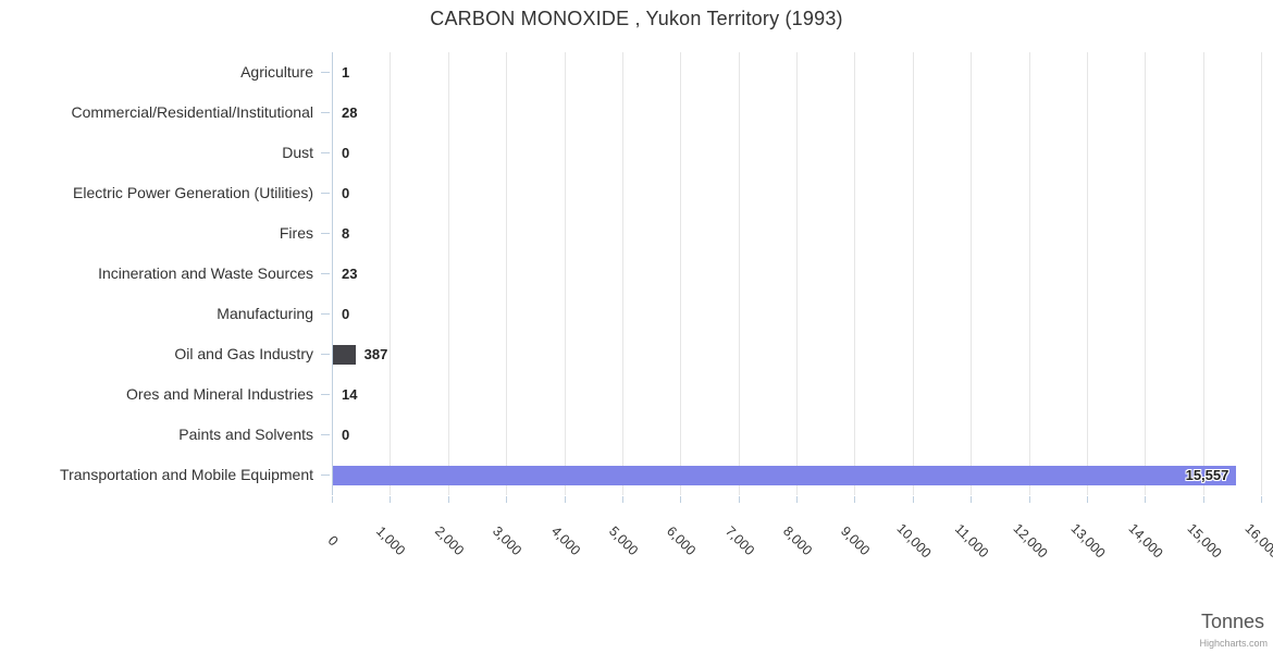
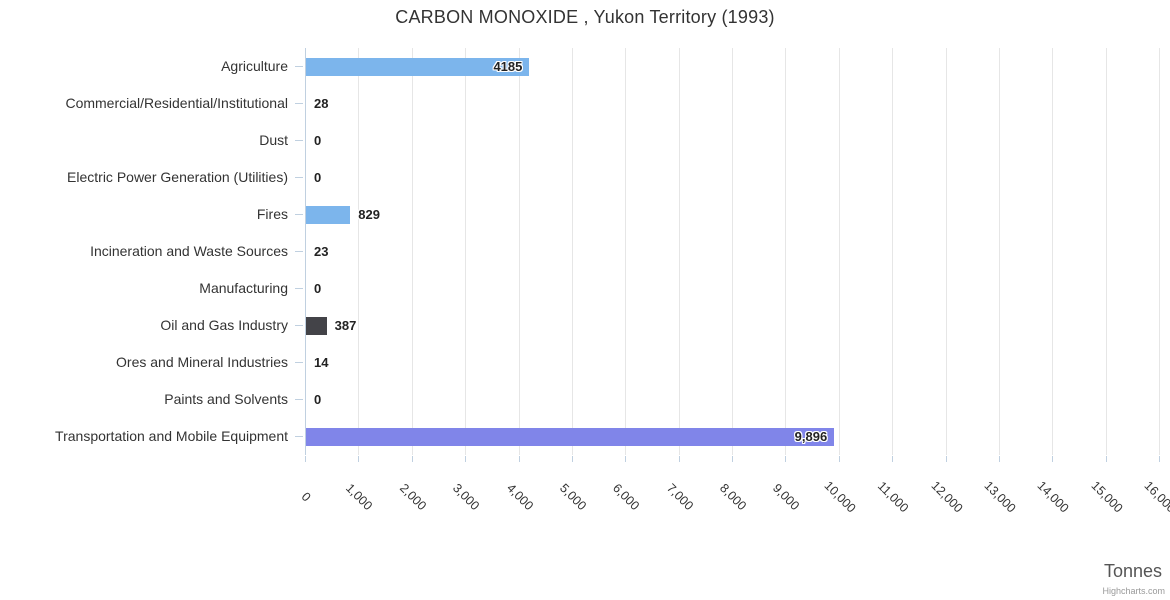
Agriculture: 1 -> 4185
Fires: 8 -> 829
Transportation and Mobile Equipment: 15,557 -> 9,896
